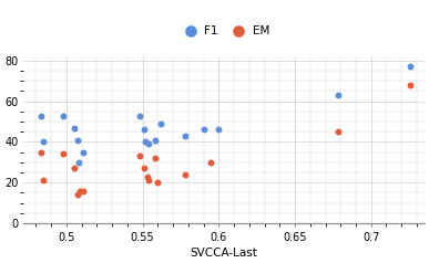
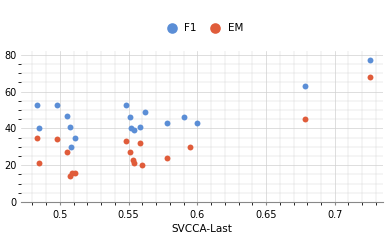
F1/0.6: 46 -> 43
